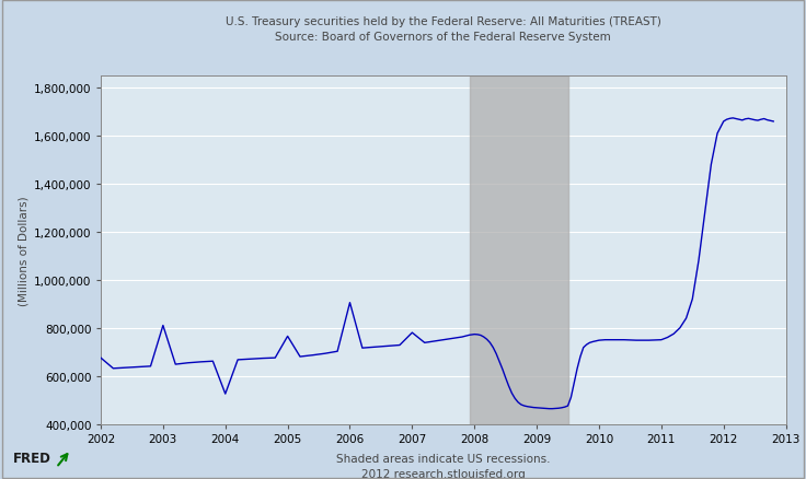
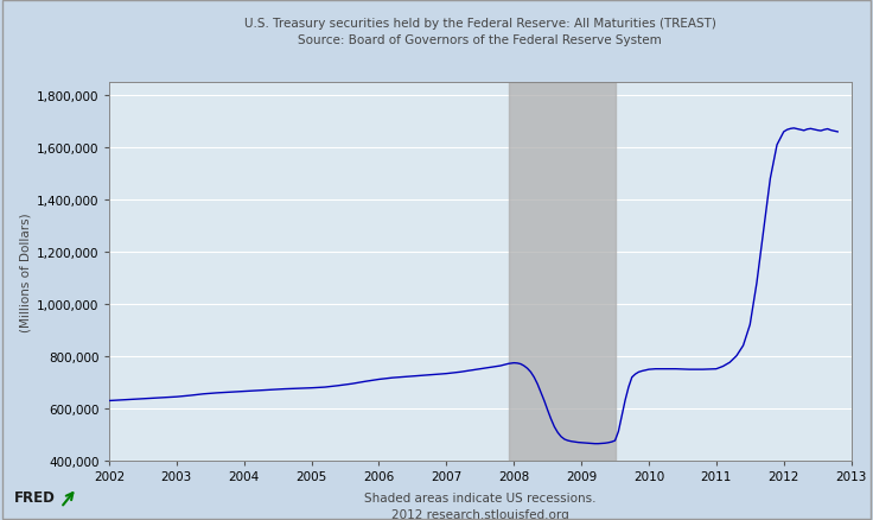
2002: 675,000 -> 628,000
2003: 810,000 -> 643,000
2004: 525,000 -> 664,000
2005: 765,000 -> 677,000
2006: 905,000 -> 710,000
2007: 780,000 -> 732,000
